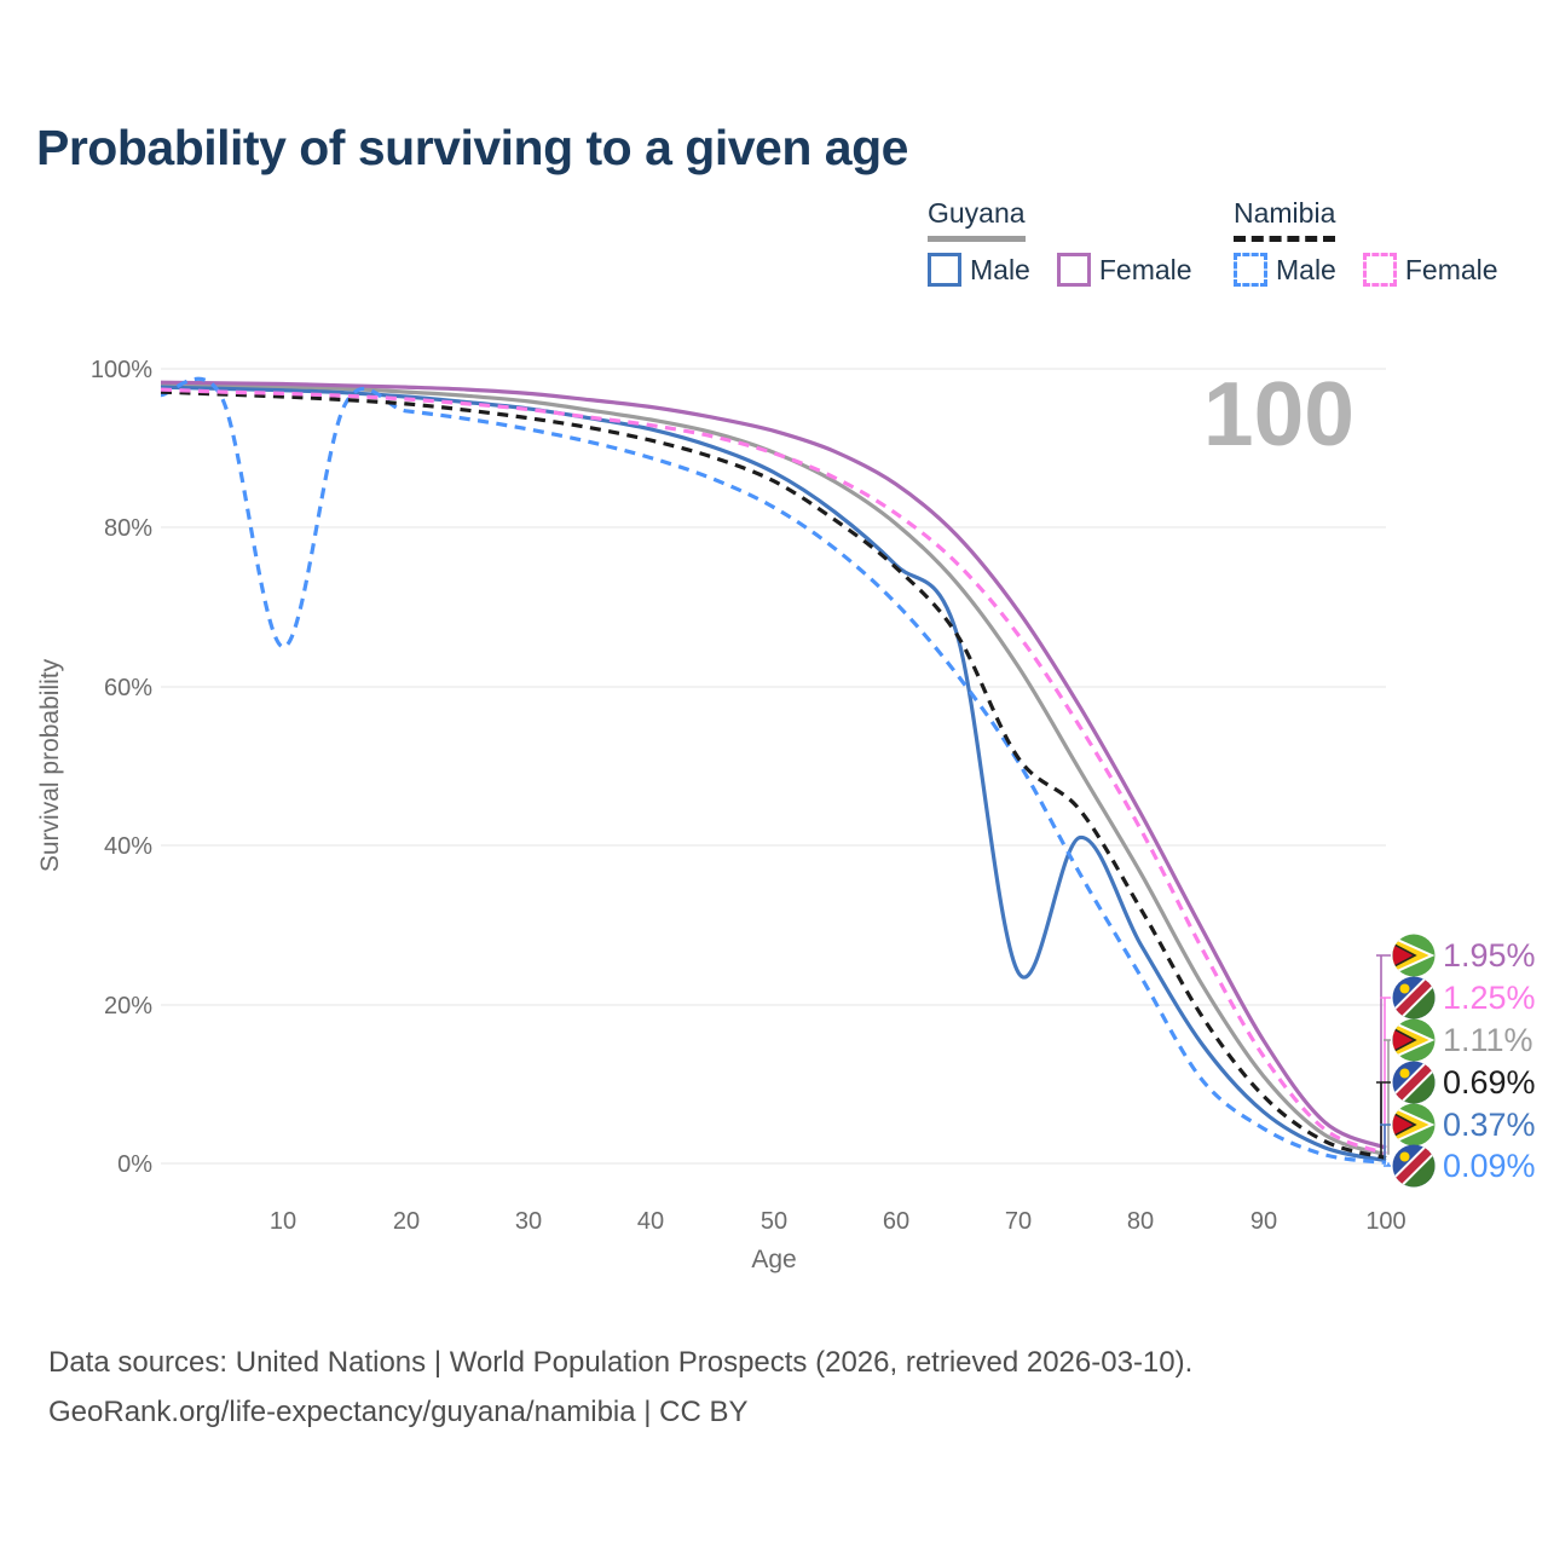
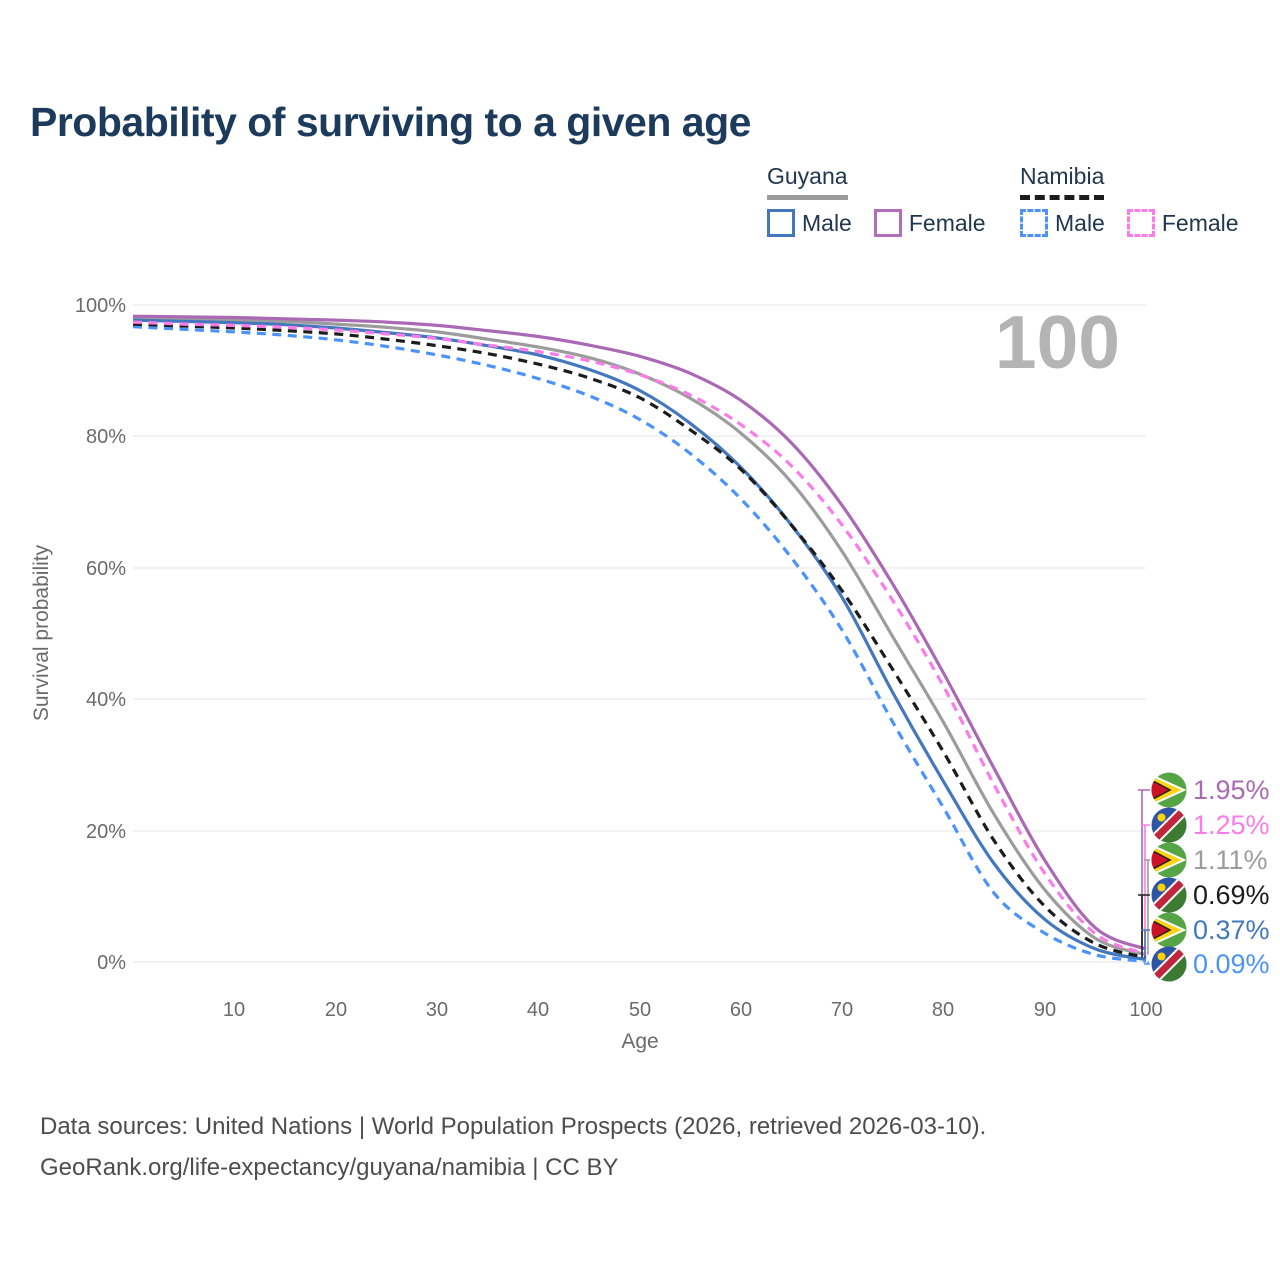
Namibia Male/10: 65% -> 96%
Namibia/70: 51% -> 56%
Guyana Male/70: 24% -> 56%
